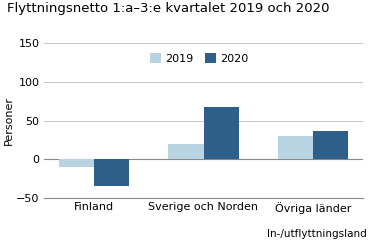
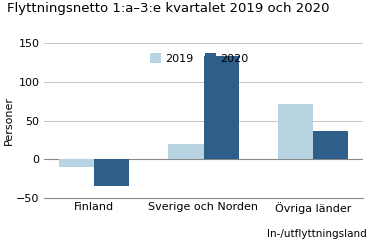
2020/Sverige och Norden: 68 -> 133
2019/Övriga länder: 30 -> 72
